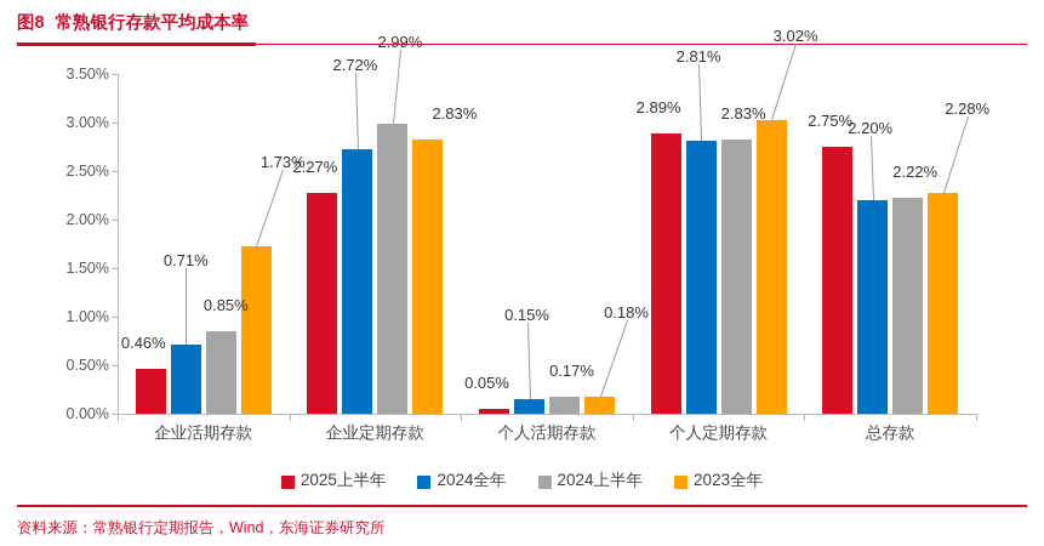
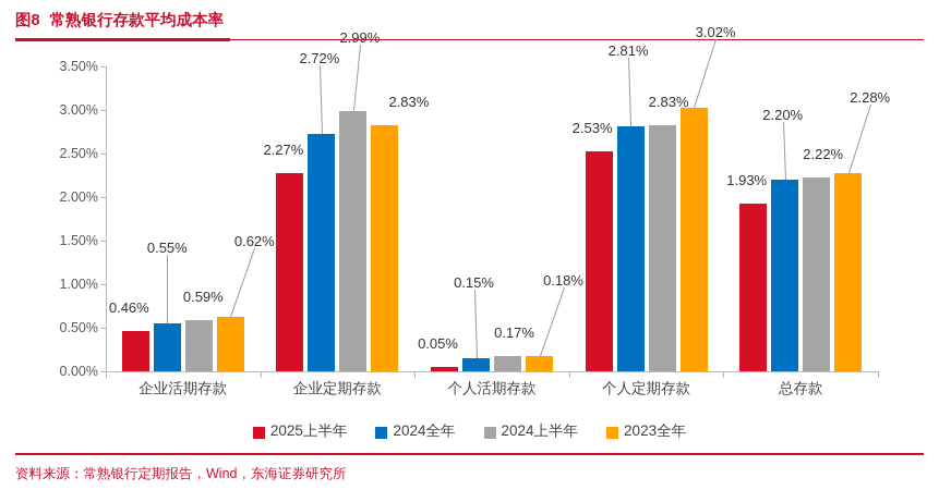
2024全年/企业活期存款: 0.71% -> 0.55%
2024上半年/企业活期存款: 0.85% -> 0.59%
2023全年/企业活期存款: 1.73% -> 0.62%
2025上半年/个人定期存款: 2.89% -> 2.53%
2025上半年/总存款: 2.75% -> 1.93%
